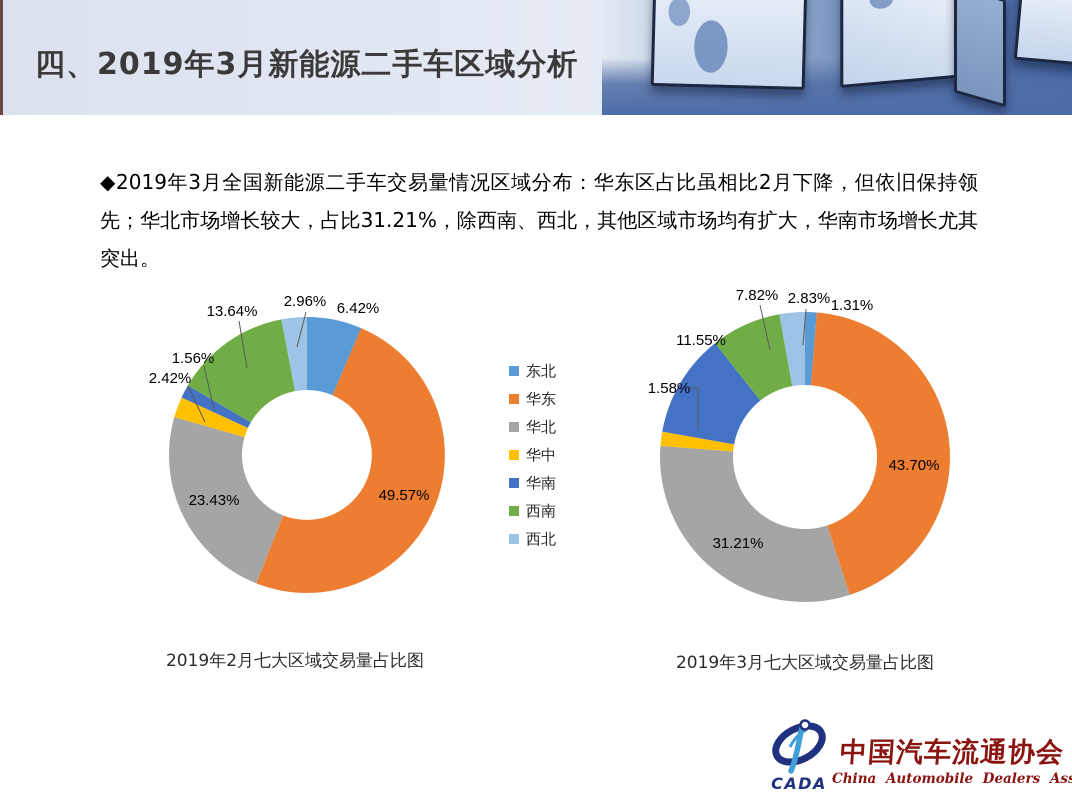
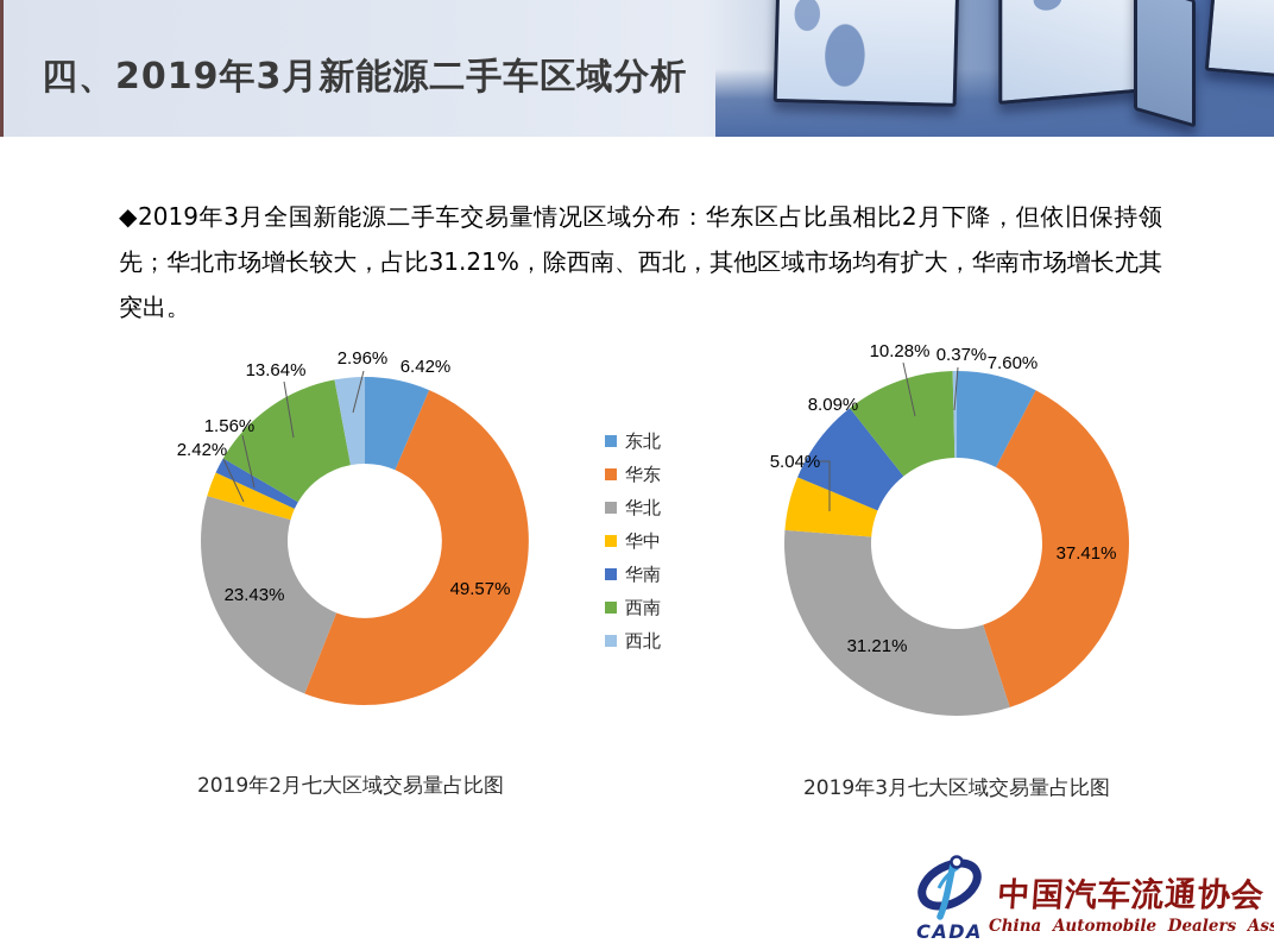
2019年3月七大区域交易量占比图/东北: 1.31% -> 7.60%
2019年3月七大区域交易量占比图/华东: 43.70% -> 37.41%
2019年3月七大区域交易量占比图/华中: 1.58% -> 5.04%
2019年3月七大区域交易量占比图/华南: 11.55% -> 8.09%
2019年3月七大区域交易量占比图/西南: 7.82% -> 10.28%
2019年3月七大区域交易量占比图/西北: 2.83% -> 0.37%
